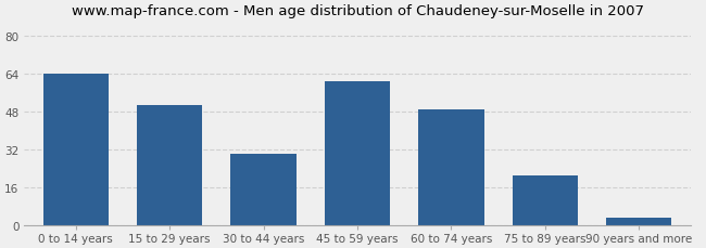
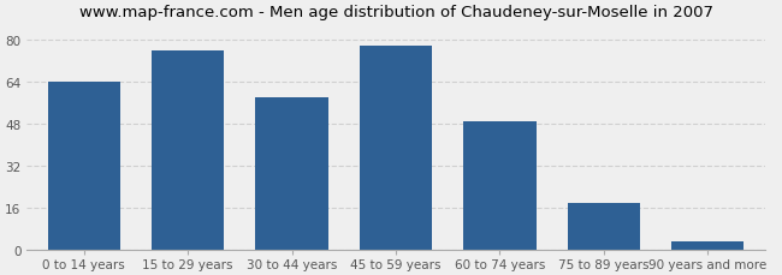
15 to 29 years: 51 -> 76
30 to 44 years: 30 -> 58
45 to 59 years: 61 -> 78
75 to 89 years: 21 -> 18
